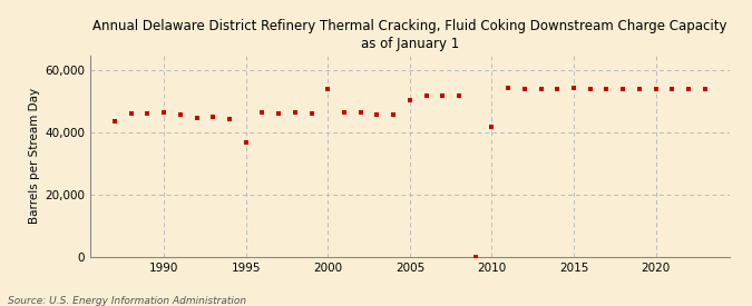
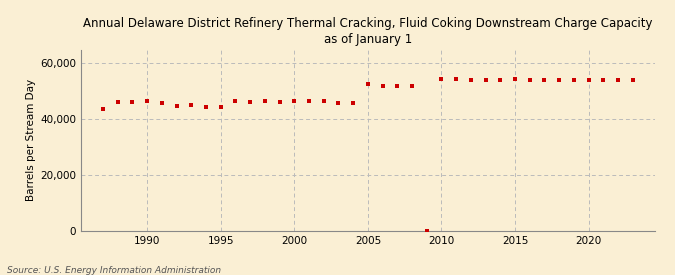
1995: 37,000 -> 44,500
2000: 54,000 -> 46,500
2005: 50,500 -> 52,500
2010: 42,000 -> 54,500
